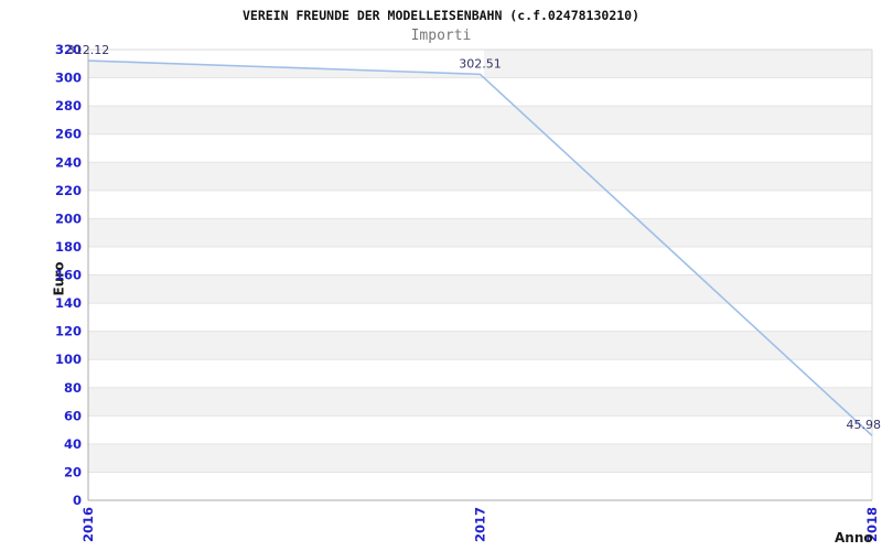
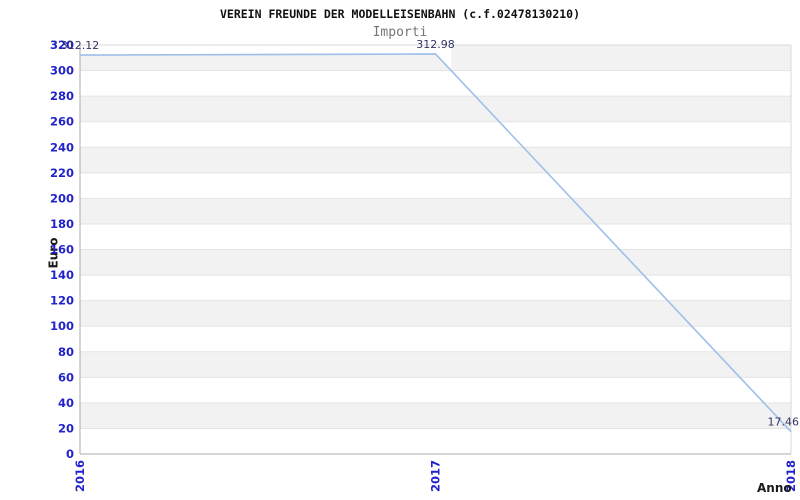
2017: 302.51 -> 312.98
2018: 45.98 -> 17.46
